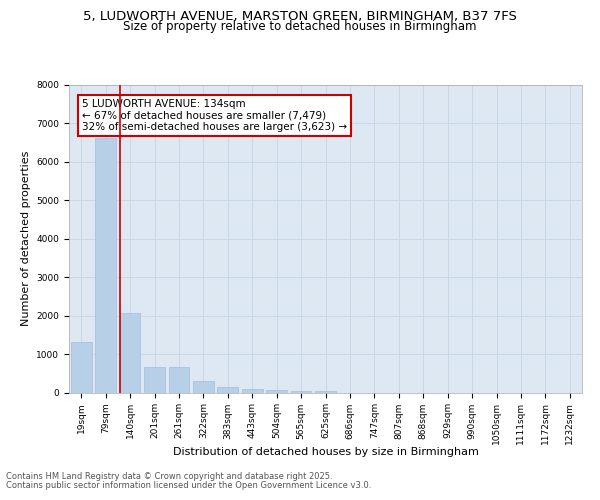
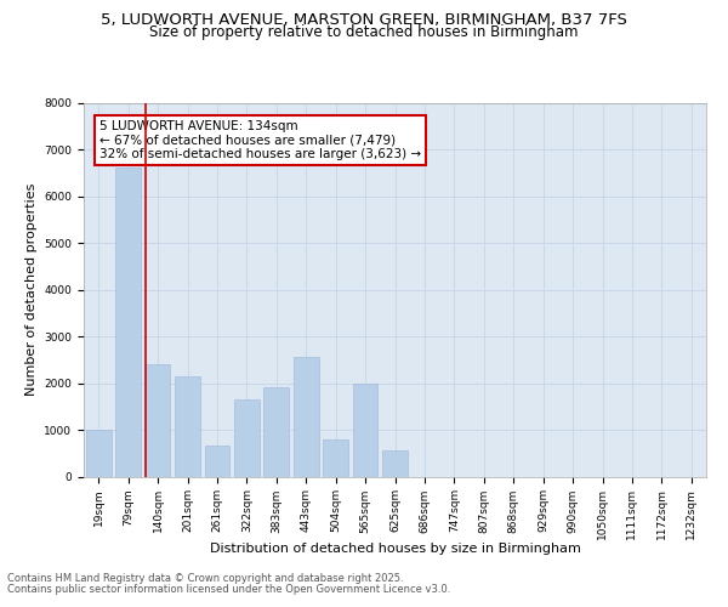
19sqm: 1320 -> 1000
140sqm: 2080 -> 2400
201sqm: 670 -> 2150
322sqm: 290 -> 1650
383sqm: 140 -> 1900
443sqm: 80 -> 2550
504sqm: 60 -> 800
565sqm: 50 -> 2000
625sqm: 50 -> 550
